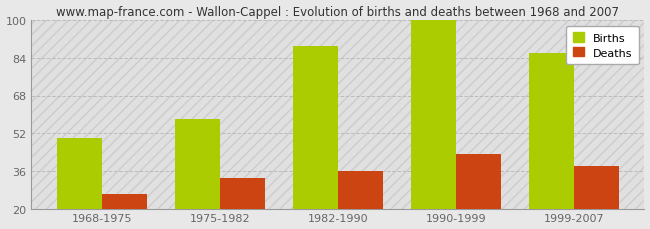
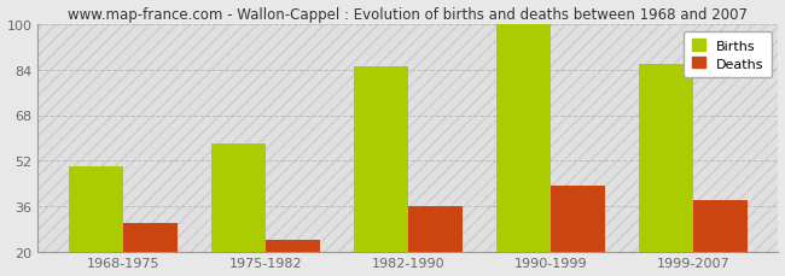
Deaths/1968-1975: 26 -> 30
Deaths/1975-1982: 33 -> 24
Births/1982-1990: 89 -> 85
